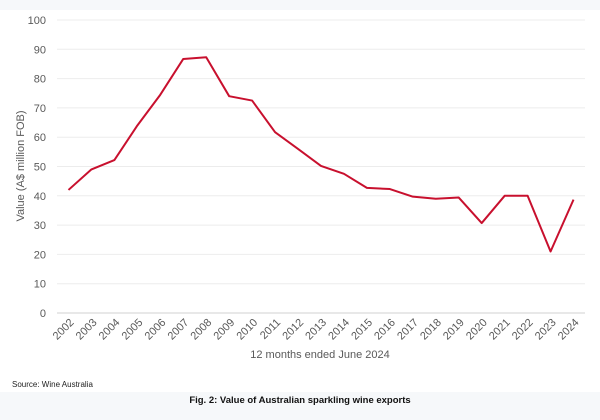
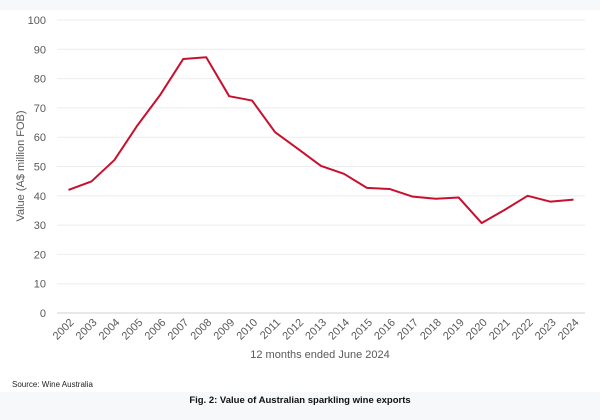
2003: 49 -> 45
2021: 40 -> 35
2023: 21 -> 38
